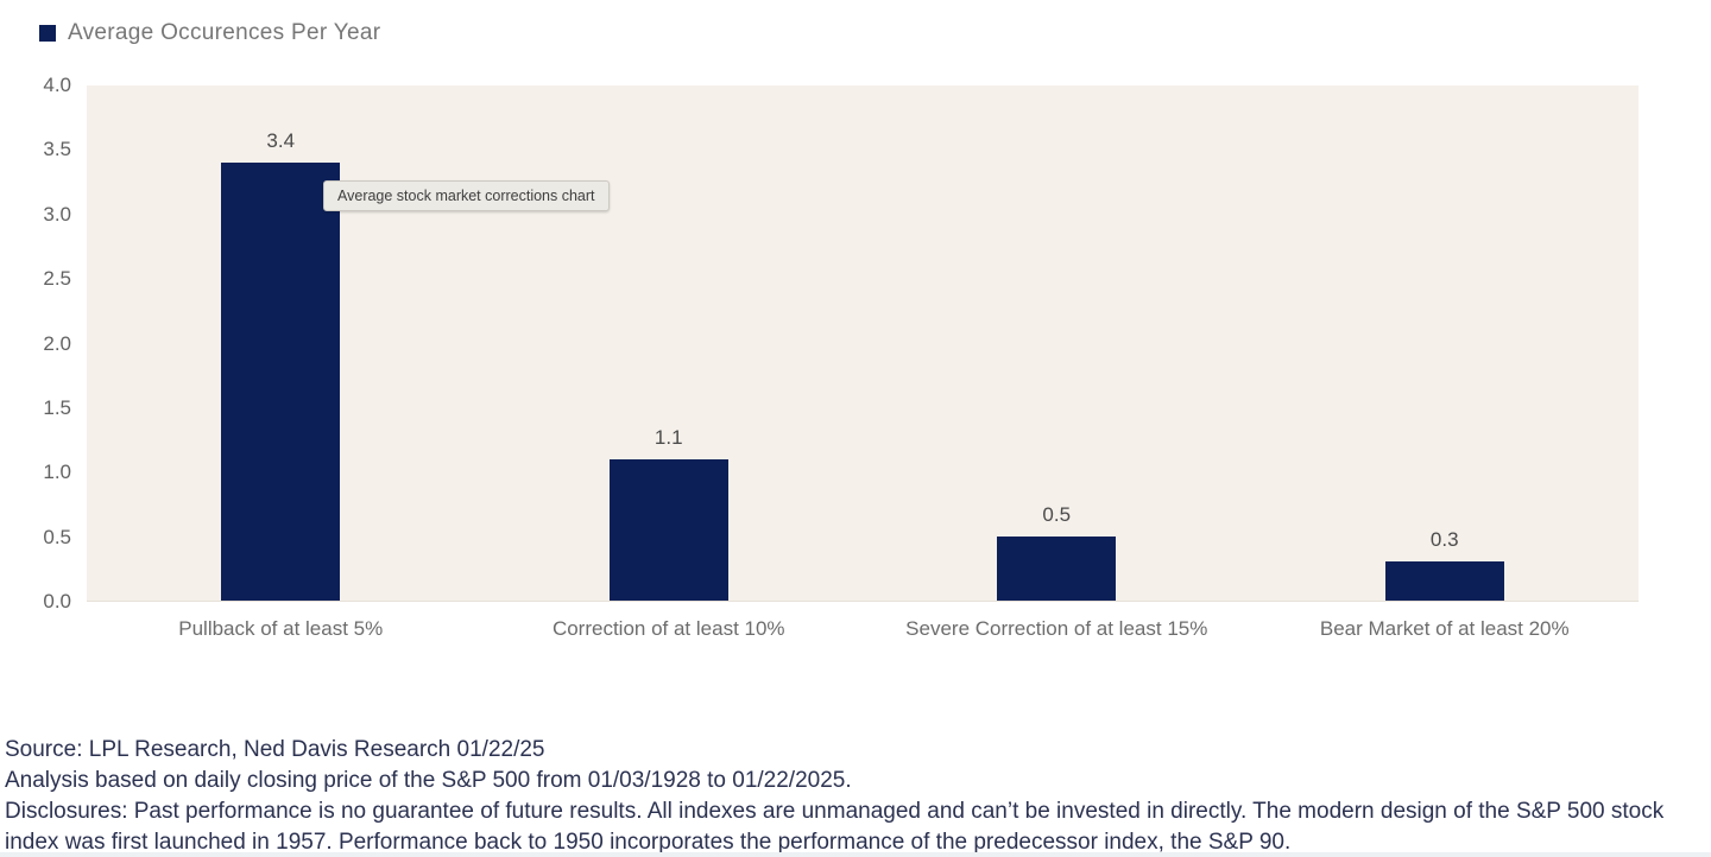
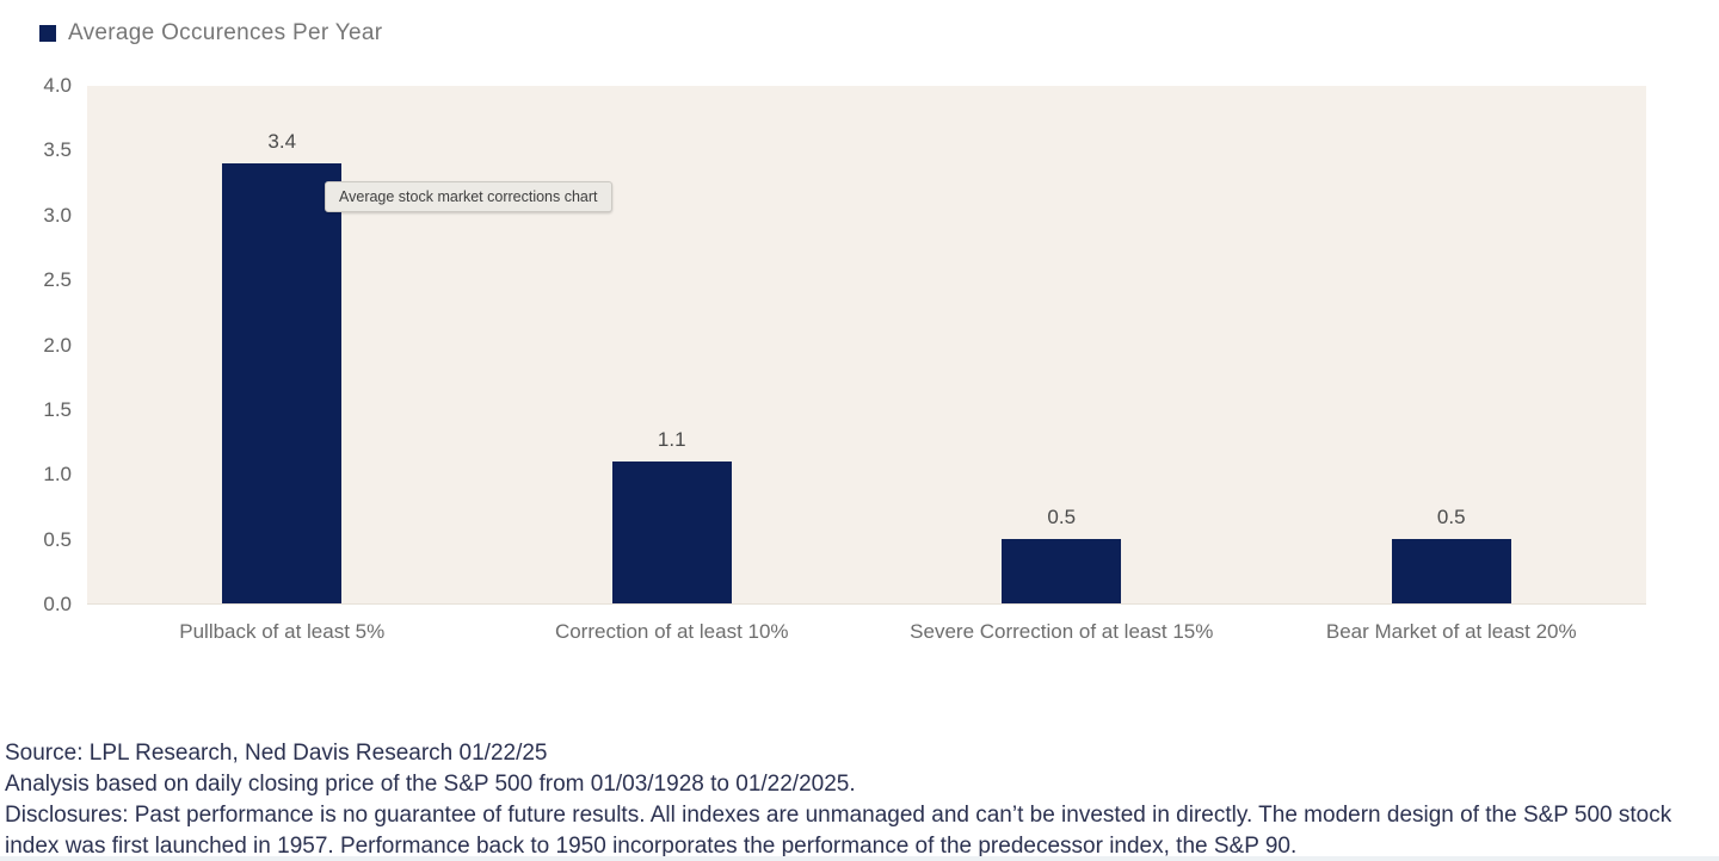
Bear Market of at least 20%: 0.3 -> 0.5
